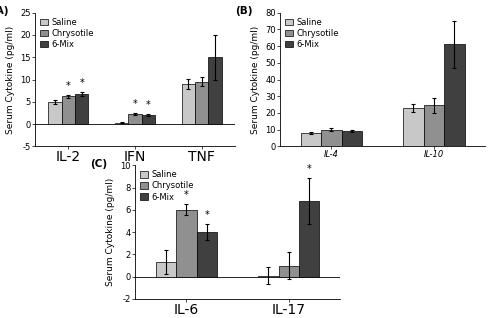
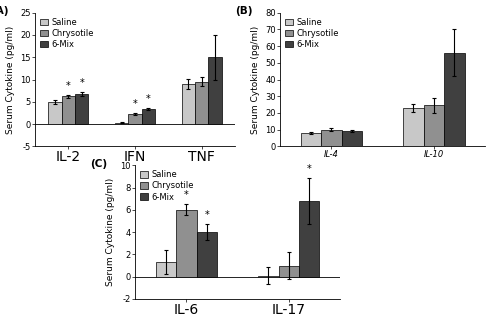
6-Mix/IFN: 2.0 -> 3.3
6-Mix/IL-10: 61 -> 56
